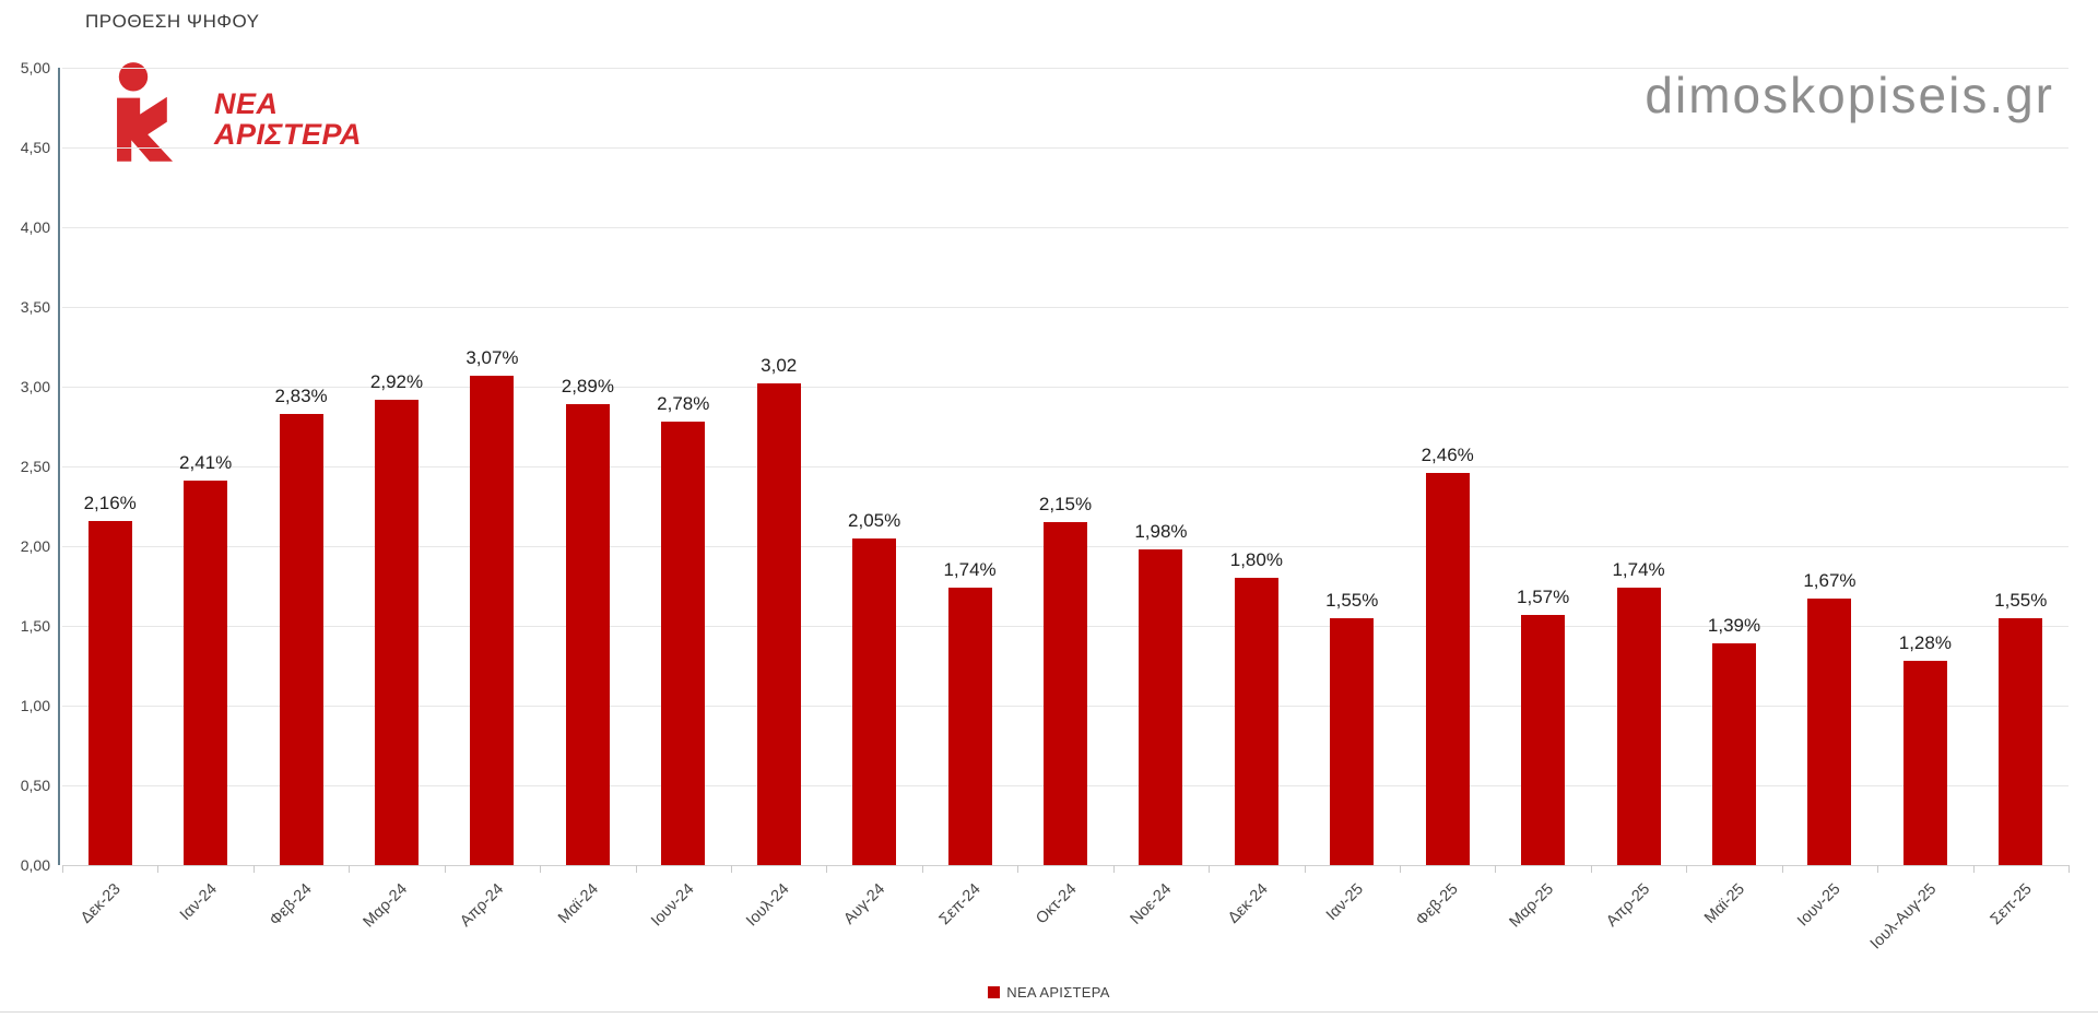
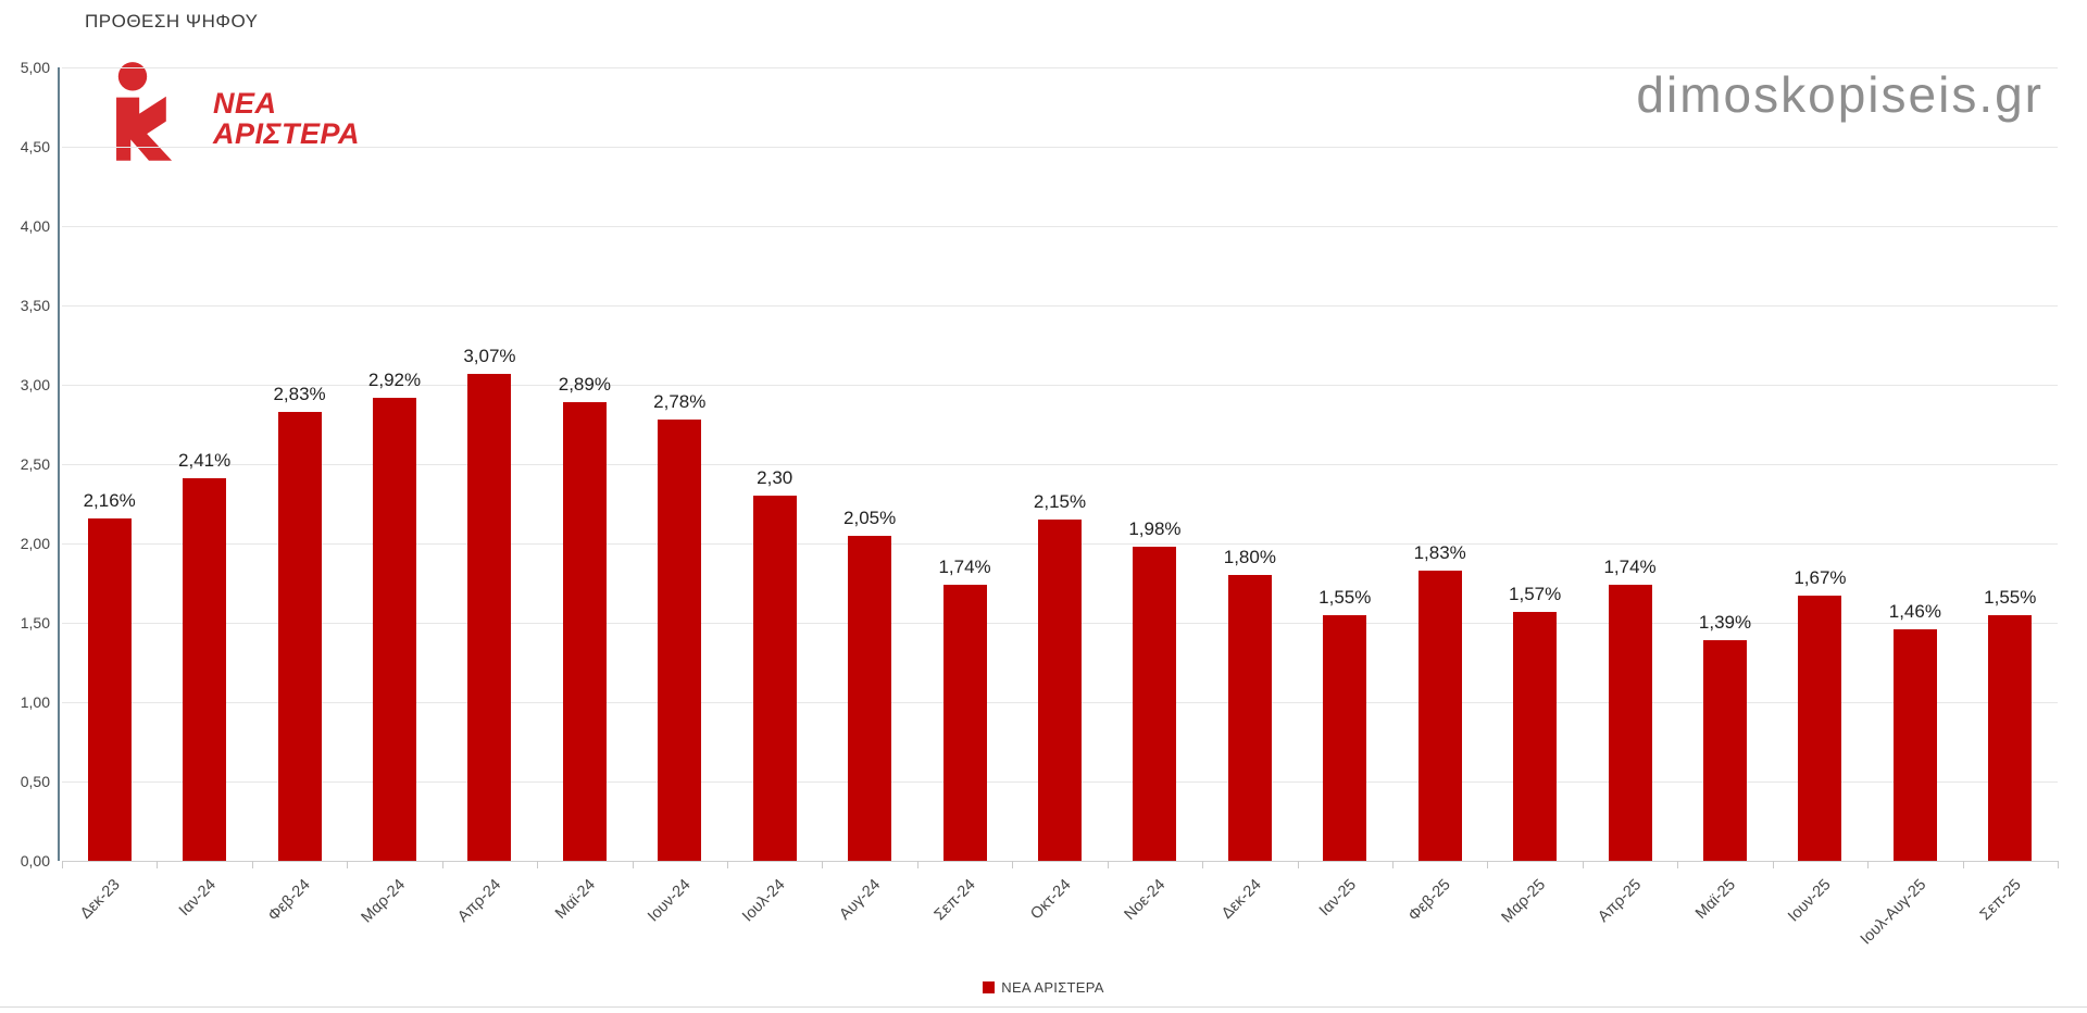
Ιουλ-24: 3,02 -> 2,30
Φεβ-25: 2,46% -> 1,83%
Ιουλ-Αυγ-25: 1,28% -> 1,46%
